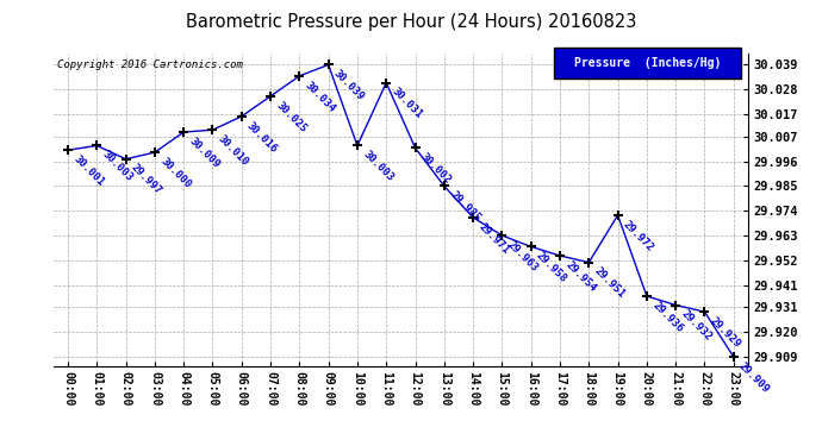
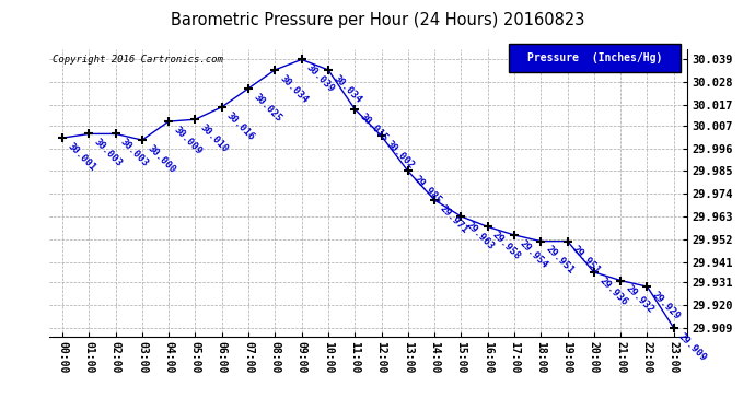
02:00: 29.997 -> 30.003
10:00: 30.003 -> 30.034
11:00: 30.031 -> 30.015
19:00: 29.972 -> 29.951
